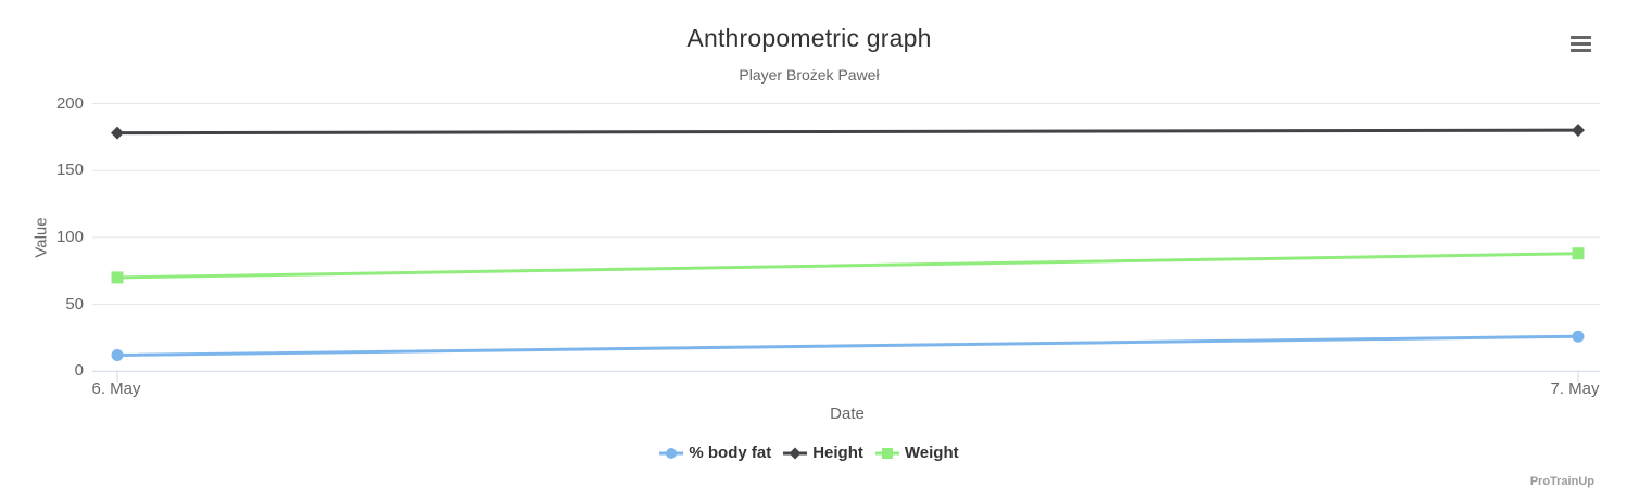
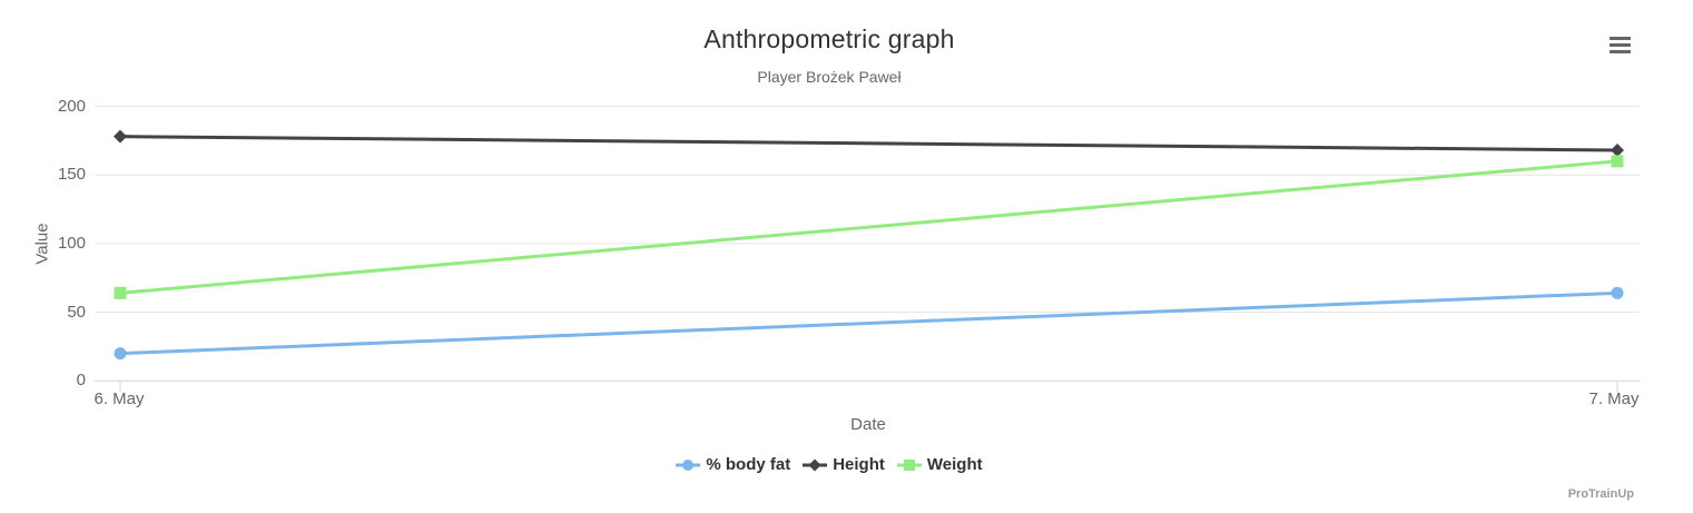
% body fat/6. May: 12 -> 20
Weight/6. May: 70 -> 64
% body fat/7. May: 26 -> 64
Height/7. May: 180 -> 168
Weight/7. May: 88 -> 160
